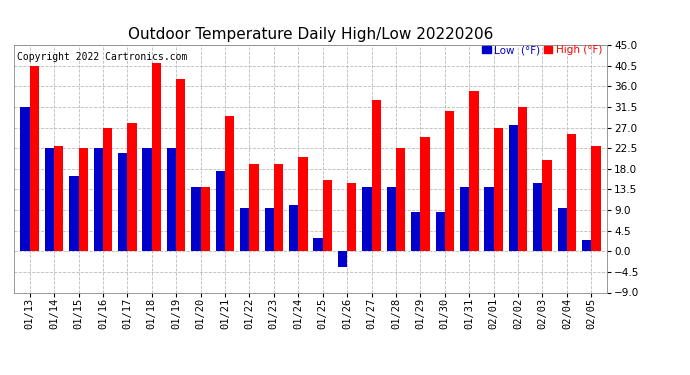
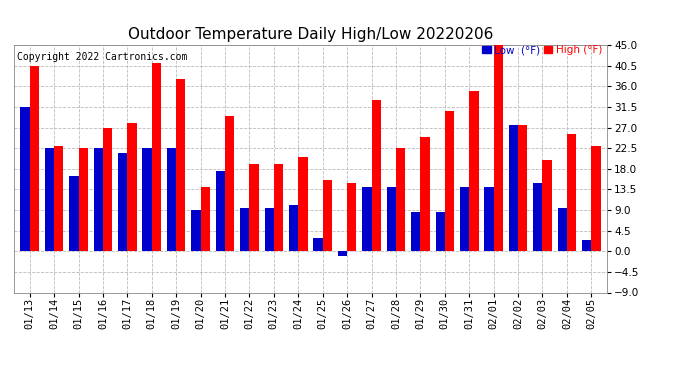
Low (°F)/01/20: 14.0 -> 9.0
Low (°F)/01/26: -3.5 -> -1.0
High (°F)/02/01: 27.0 -> 45.0
High (°F)/02/02: 31.5 -> 27.5
